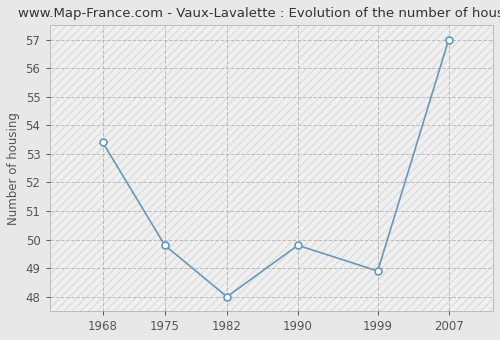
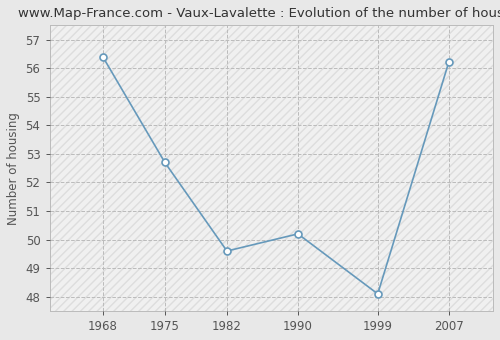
1968: 53.4 -> 56.4
1975: 49.8 -> 52.7
1982: 48.0 -> 49.6
1990: 49.8 -> 50.2
1999: 48.9 -> 48.1
2007: 57.0 -> 56.2
